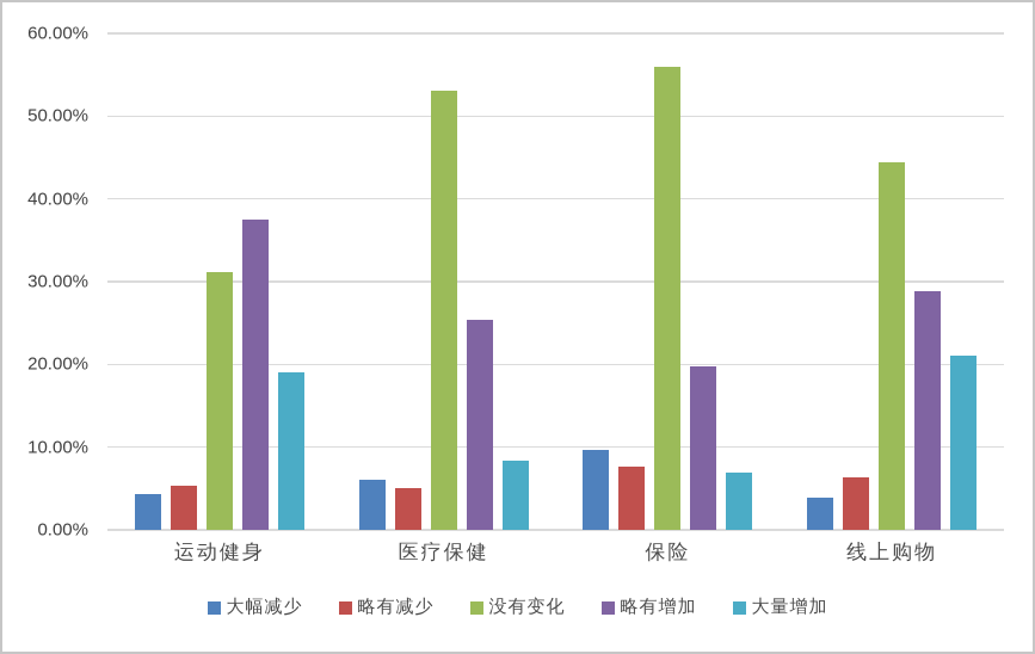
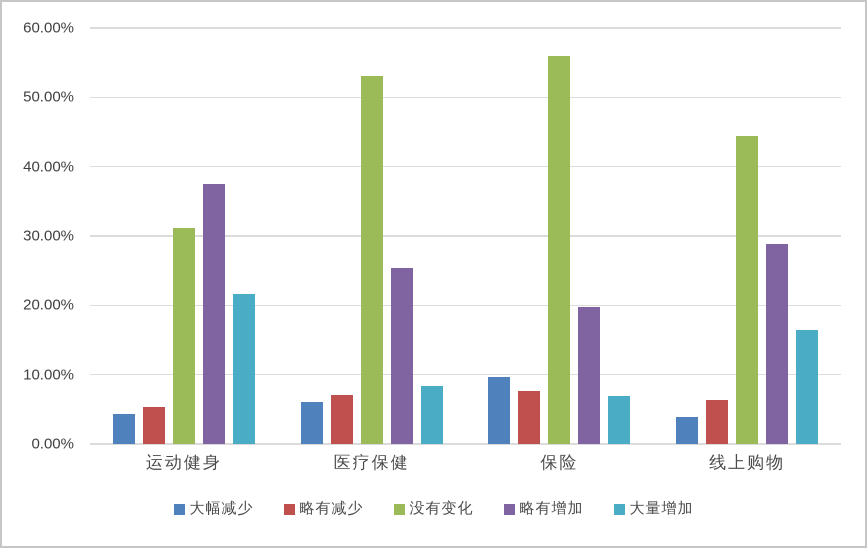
大量增加/运动健身: 19% -> 22%
略有减少/医疗保健: 5% -> 7%
大量增加/线上购物: 21% -> 16%
